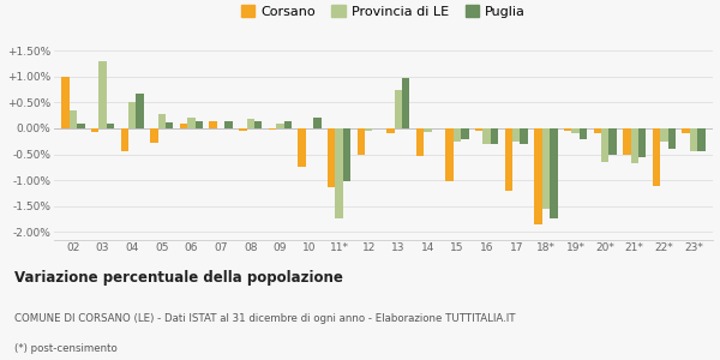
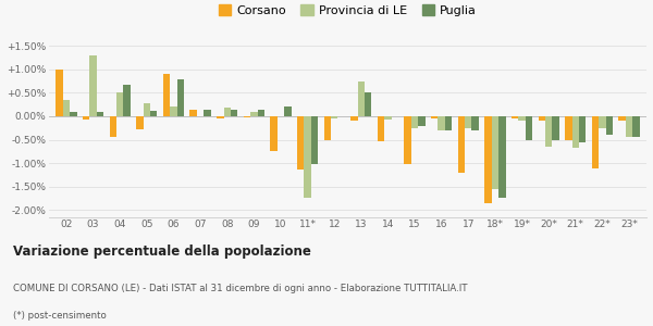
Corsano/06: 0.10% -> 0.90%
Puglia/06: 0.13% -> 0.80%
Puglia/13: 0.98% -> 0.50%
Puglia/19*: -0.20% -> -0.50%
